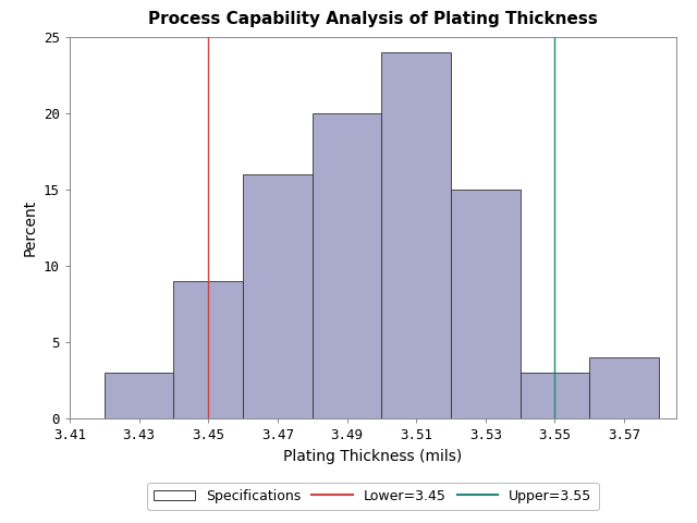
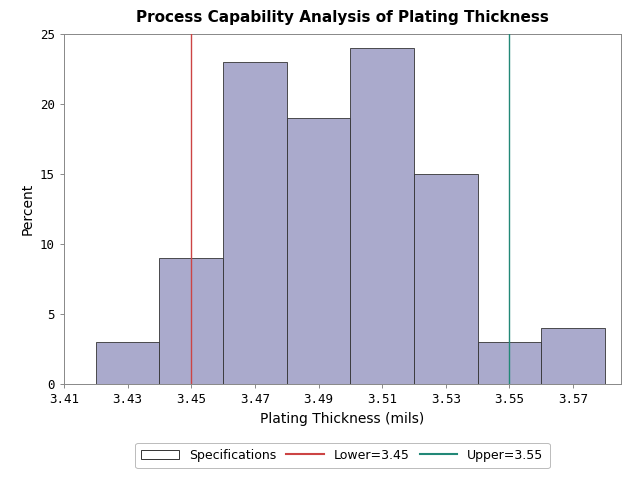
3.47: 16 -> 23
3.49: 20 -> 19
